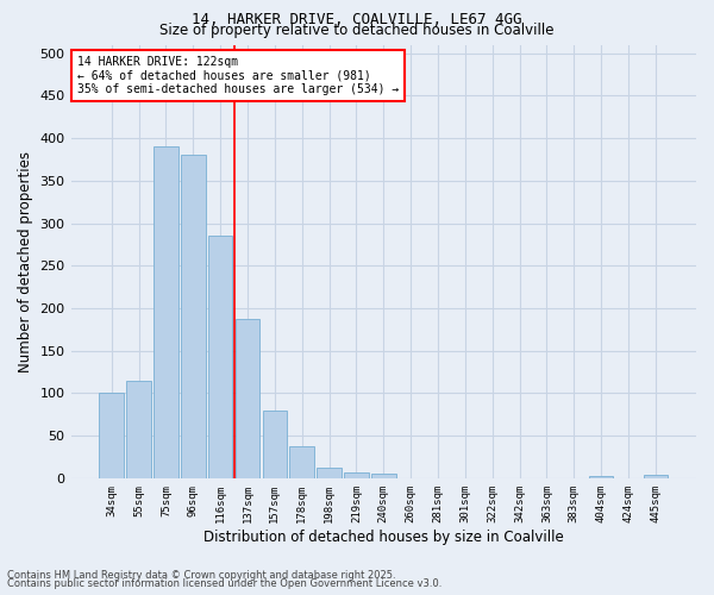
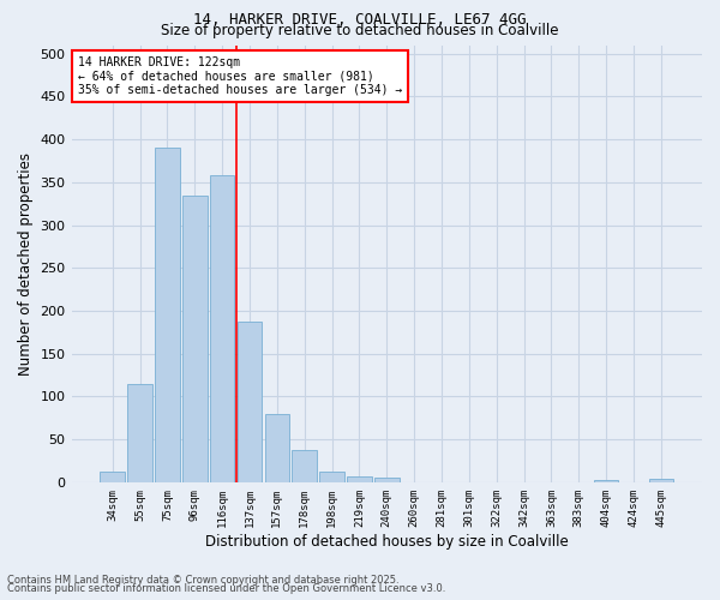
34sqm: 100 -> 13
96sqm: 380 -> 335
116sqm: 286 -> 358
